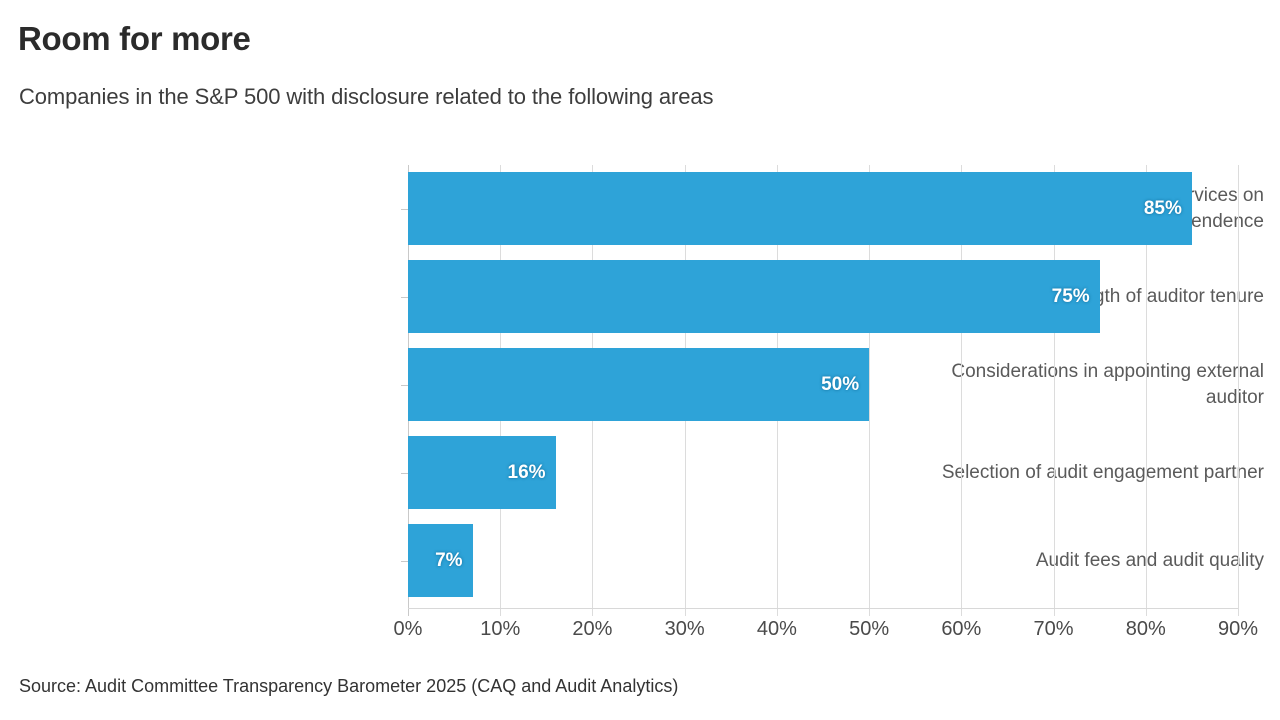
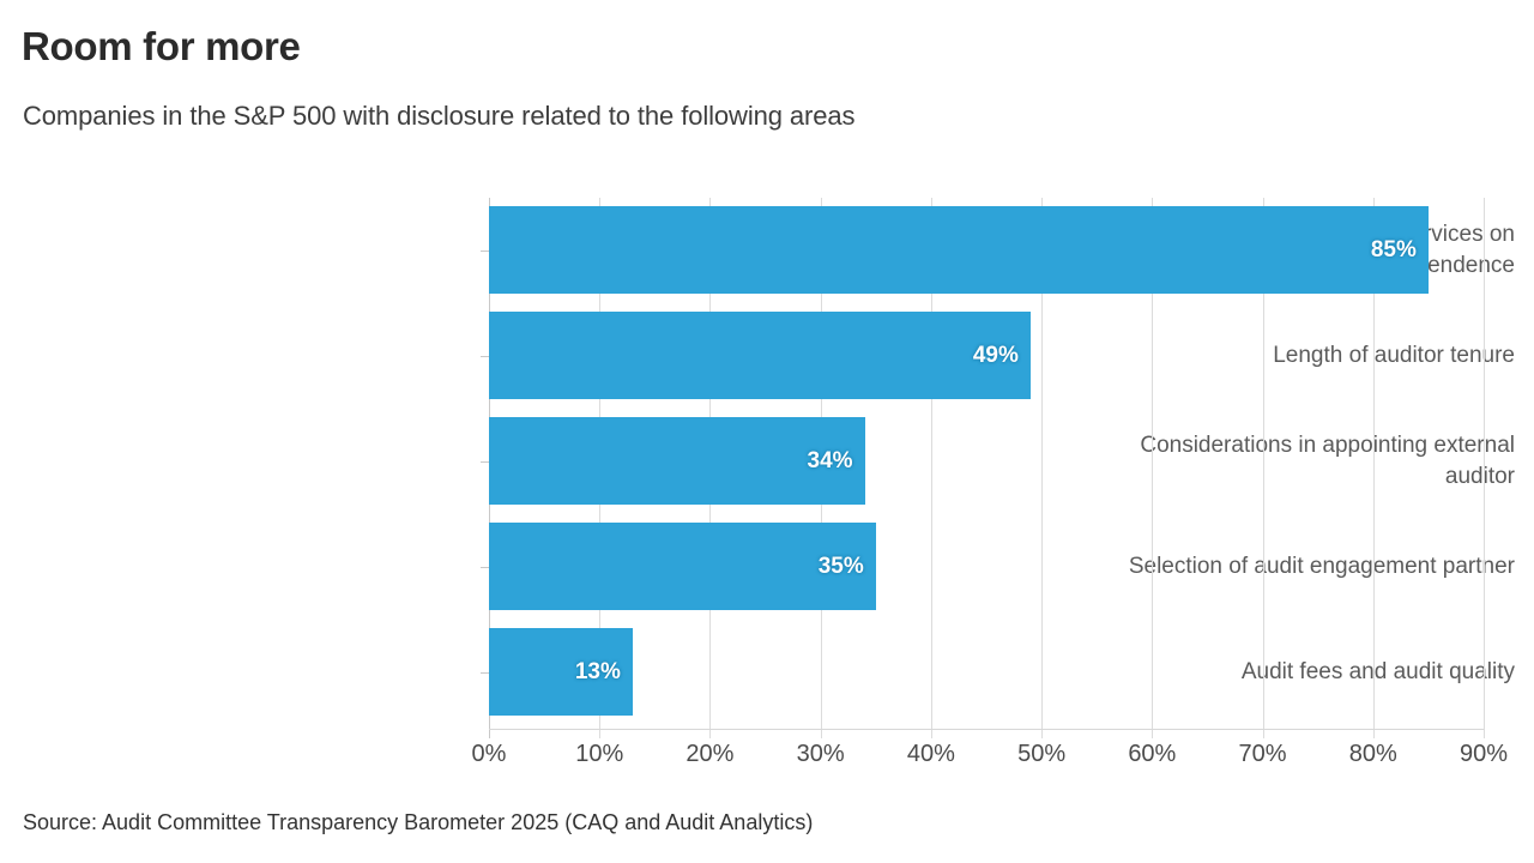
Length of auditor tenure: 75% -> 49%
Considerations in appointing external auditor: 50% -> 34%
Selection of audit engagement partner: 16% -> 35%
Audit fees and audit quality: 7% -> 13%
